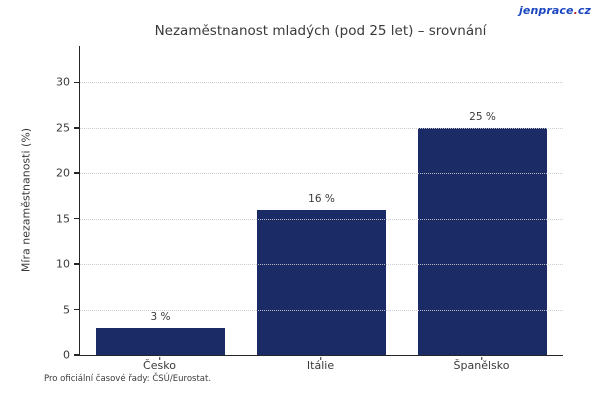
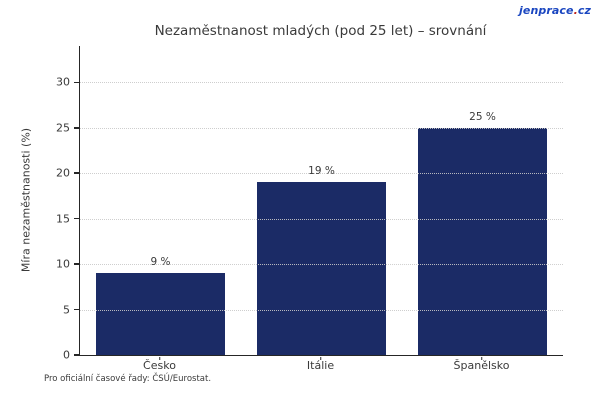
Česko: 3 -> 9
Itálie: 16 -> 19
